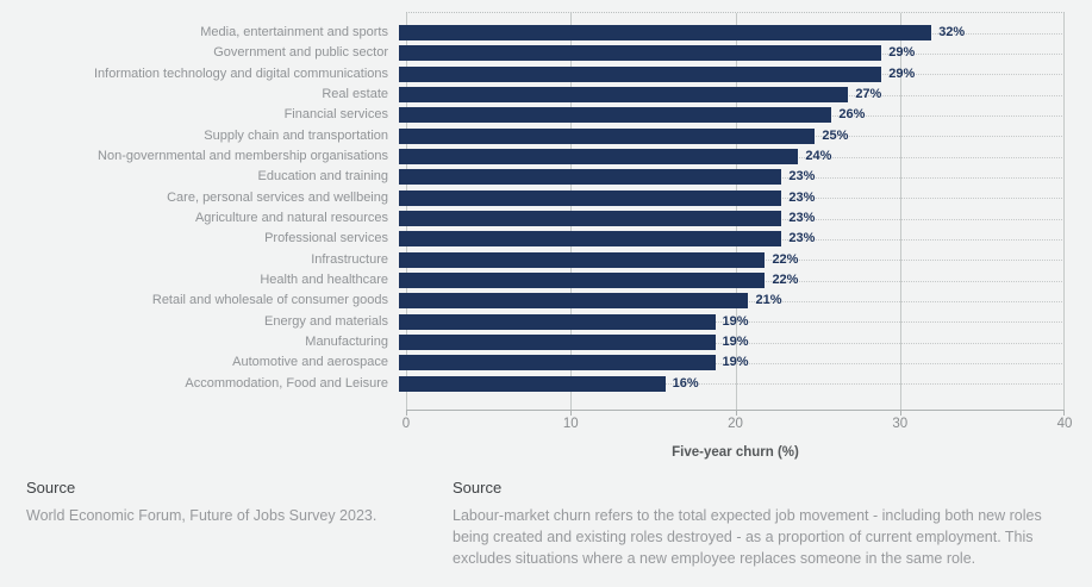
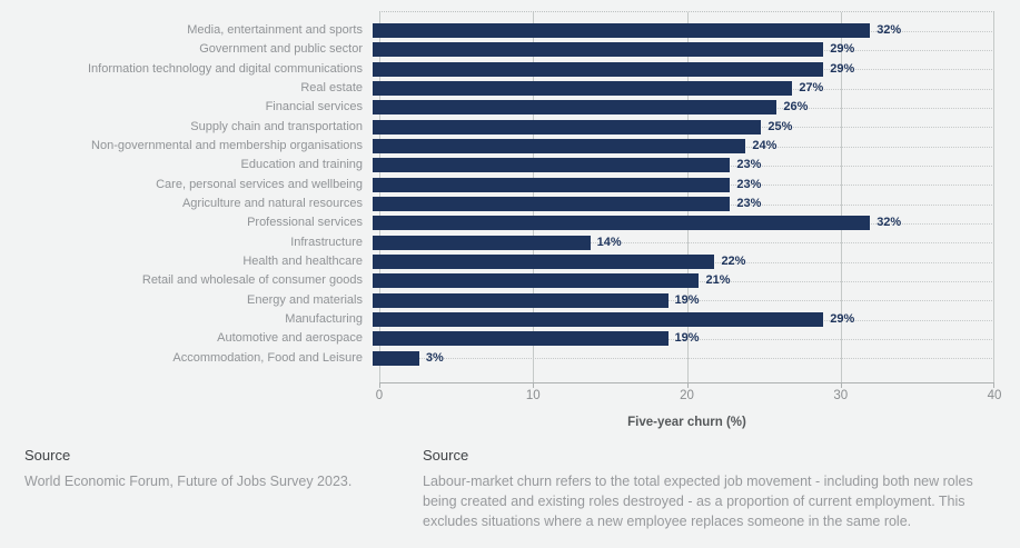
Professional services: 23% -> 32%
Infrastructure: 22% -> 14%
Manufacturing: 19% -> 29%
Accommodation, Food and Leisure: 16% -> 3%
